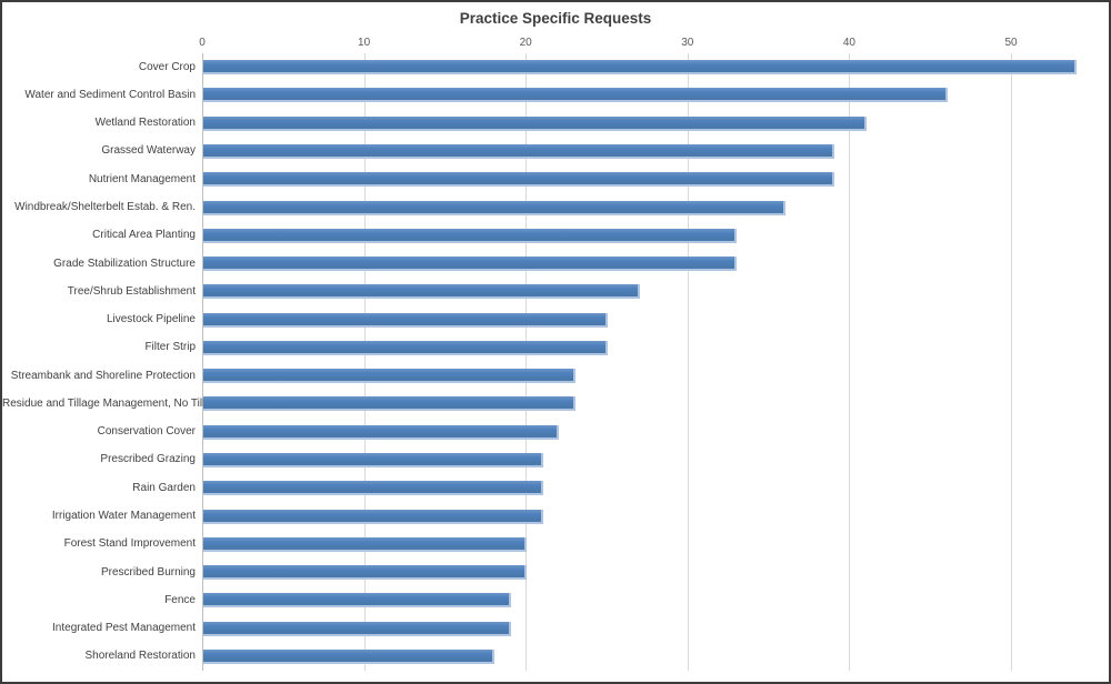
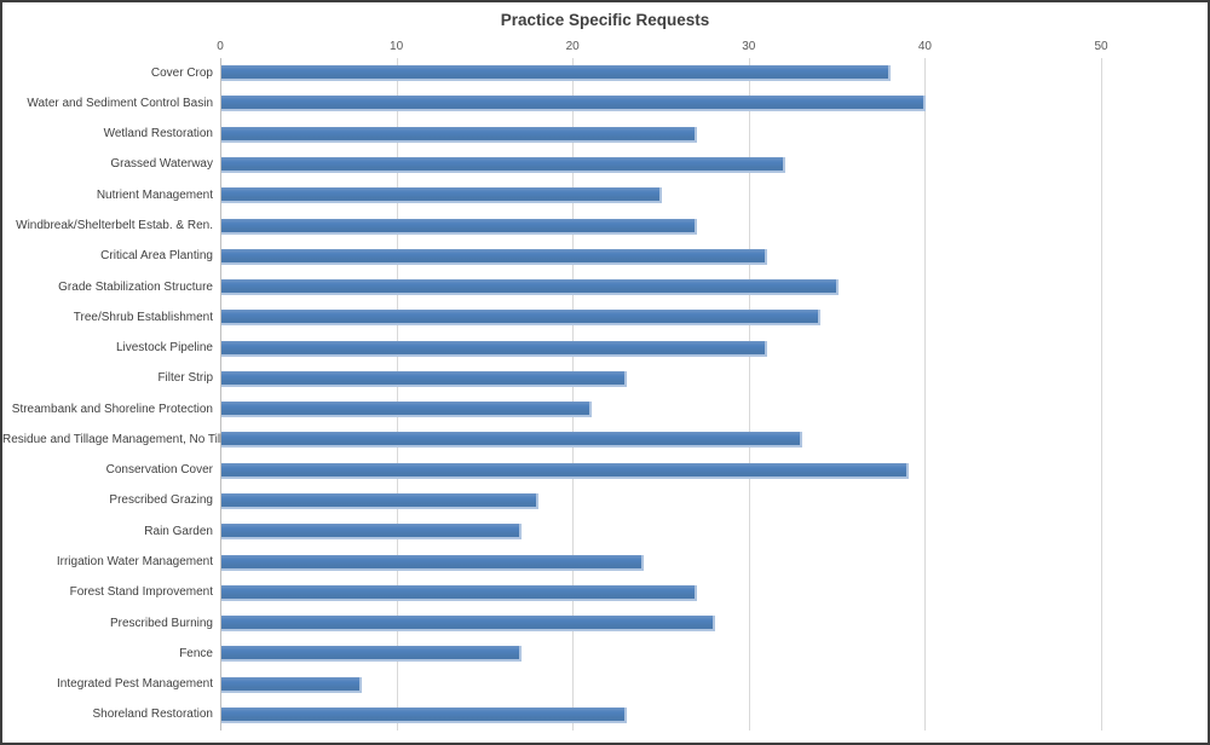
Cover Crop: 54 -> 38
Water and Sediment Control Basin: 46 -> 40
Wetland Restoration: 41 -> 27
Grassed Waterway: 39 -> 32
Nutrient Management: 39 -> 25
Windbreak/Shelterbelt Estab. & Ren.: 36 -> 27
Critical Area Planting: 33 -> 31
Grade Stabilization Structure: 33 -> 35
Tree/Shrub Establishment: 27 -> 34
Livestock Pipeline: 25 -> 31
Filter Strip: 25 -> 23
Streambank and Shoreline Protection: 23 -> 21
Residue and Tillage Management, No Till: 23 -> 33
Conservation Cover: 22 -> 39
Prescribed Grazing: 21 -> 18
Rain Garden: 21 -> 17
Irrigation Water Management: 21 -> 24
Forest Stand Improvement: 20 -> 27
Prescribed Burning: 20 -> 28
Fence: 19 -> 17
Integrated Pest Management: 19 -> 8
Shoreland Restoration: 18 -> 23
